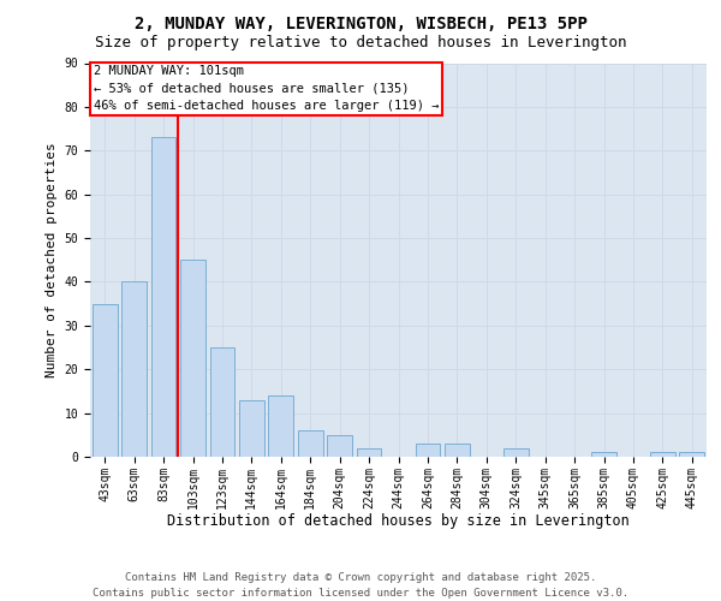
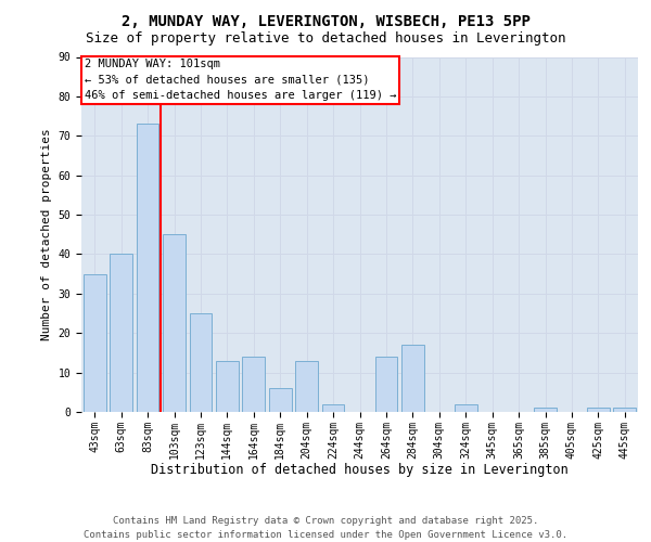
204sqm: 5 -> 13
264sqm: 3 -> 14
284sqm: 3 -> 17
